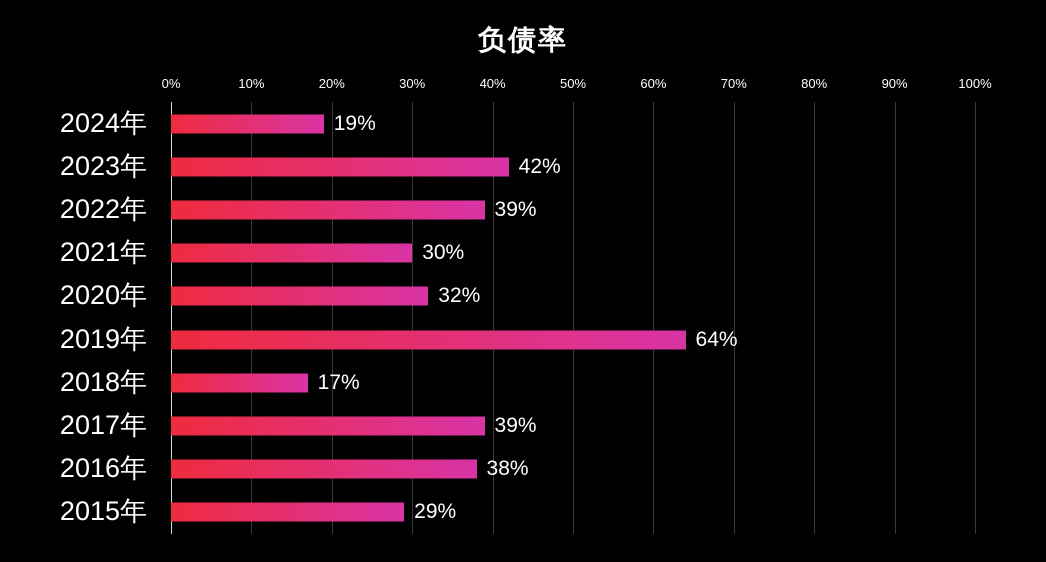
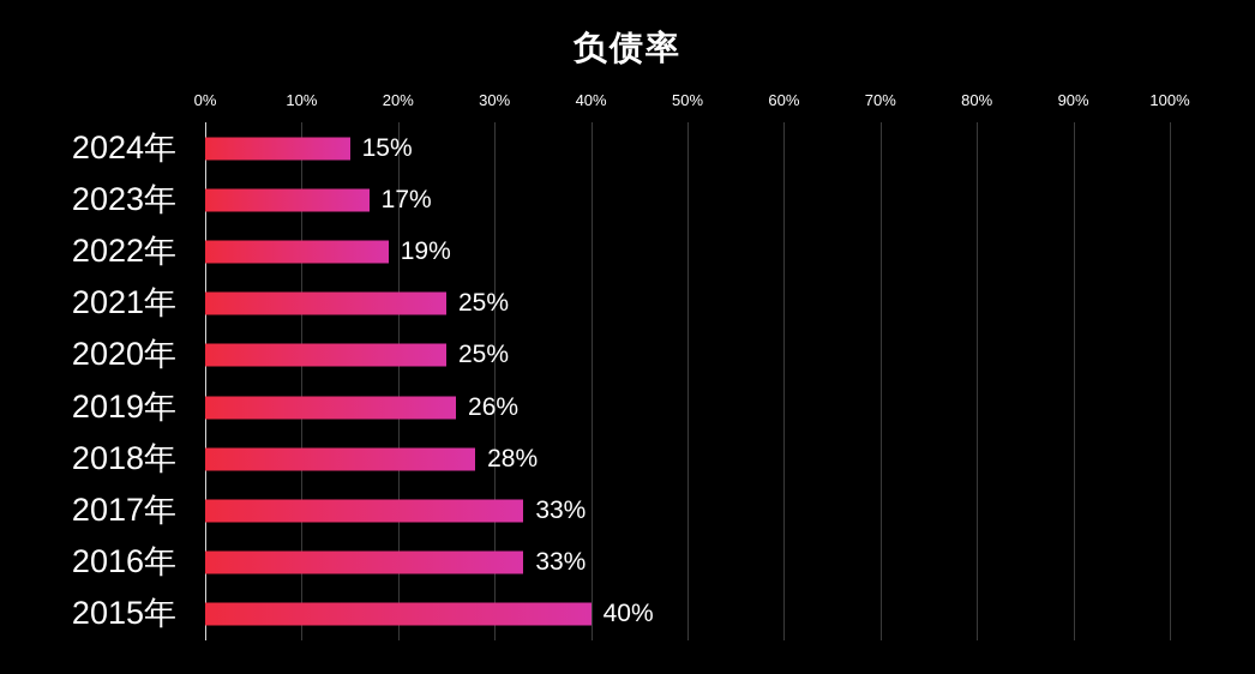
2024年: 19% -> 15%
2023年: 42% -> 17%
2022年: 39% -> 19%
2021年: 30% -> 25%
2020年: 32% -> 25%
2019年: 64% -> 26%
2018年: 17% -> 28%
2017年: 39% -> 33%
2016年: 38% -> 33%
2015年: 29% -> 40%
